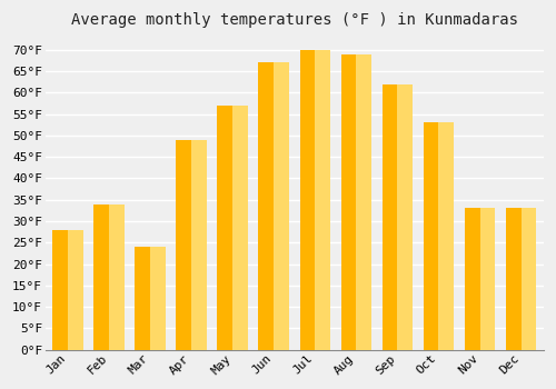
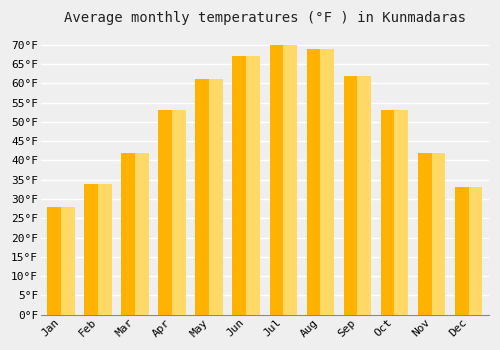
Mar: 24°F -> 42°F
Apr: 49°F -> 53°F
May: 57°F -> 61°F
Nov: 33°F -> 42°F
